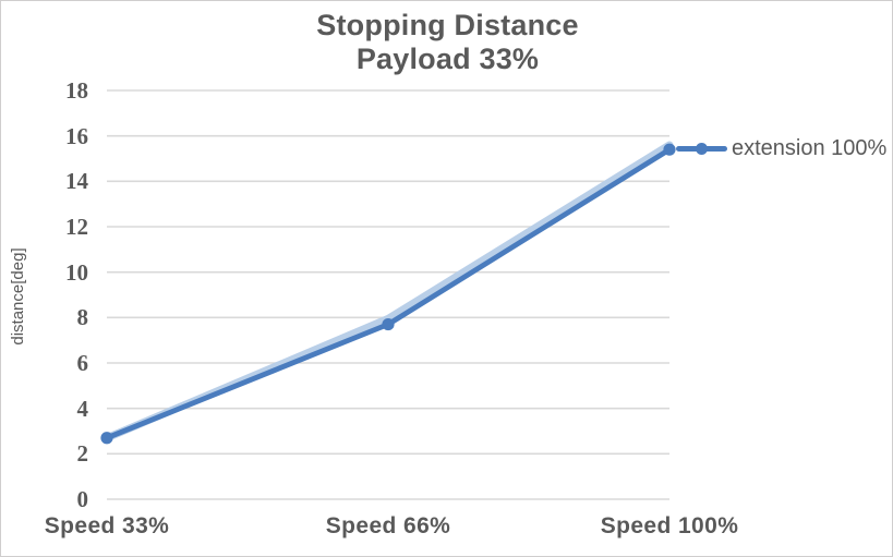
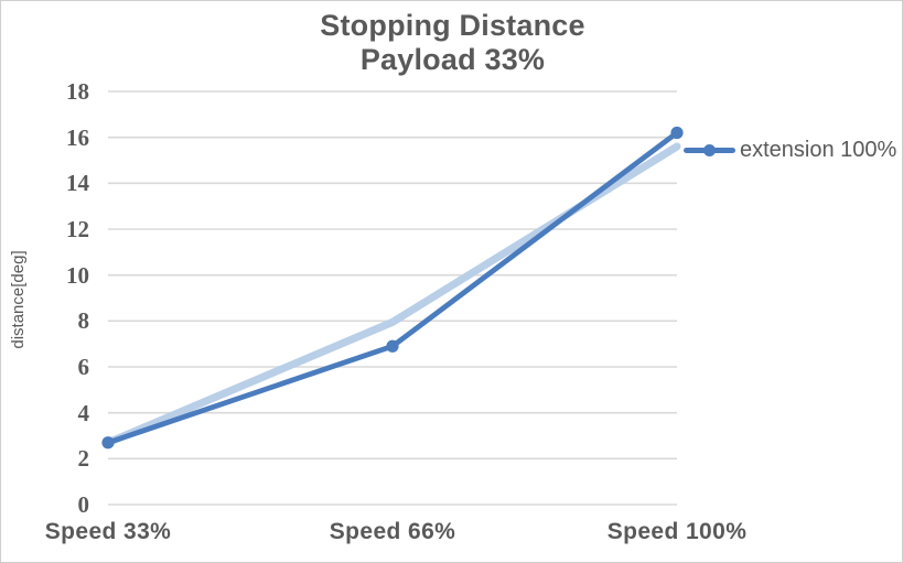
Speed 66%: 7.7 -> 6.9
Speed 100%: 15.4 -> 16.2
